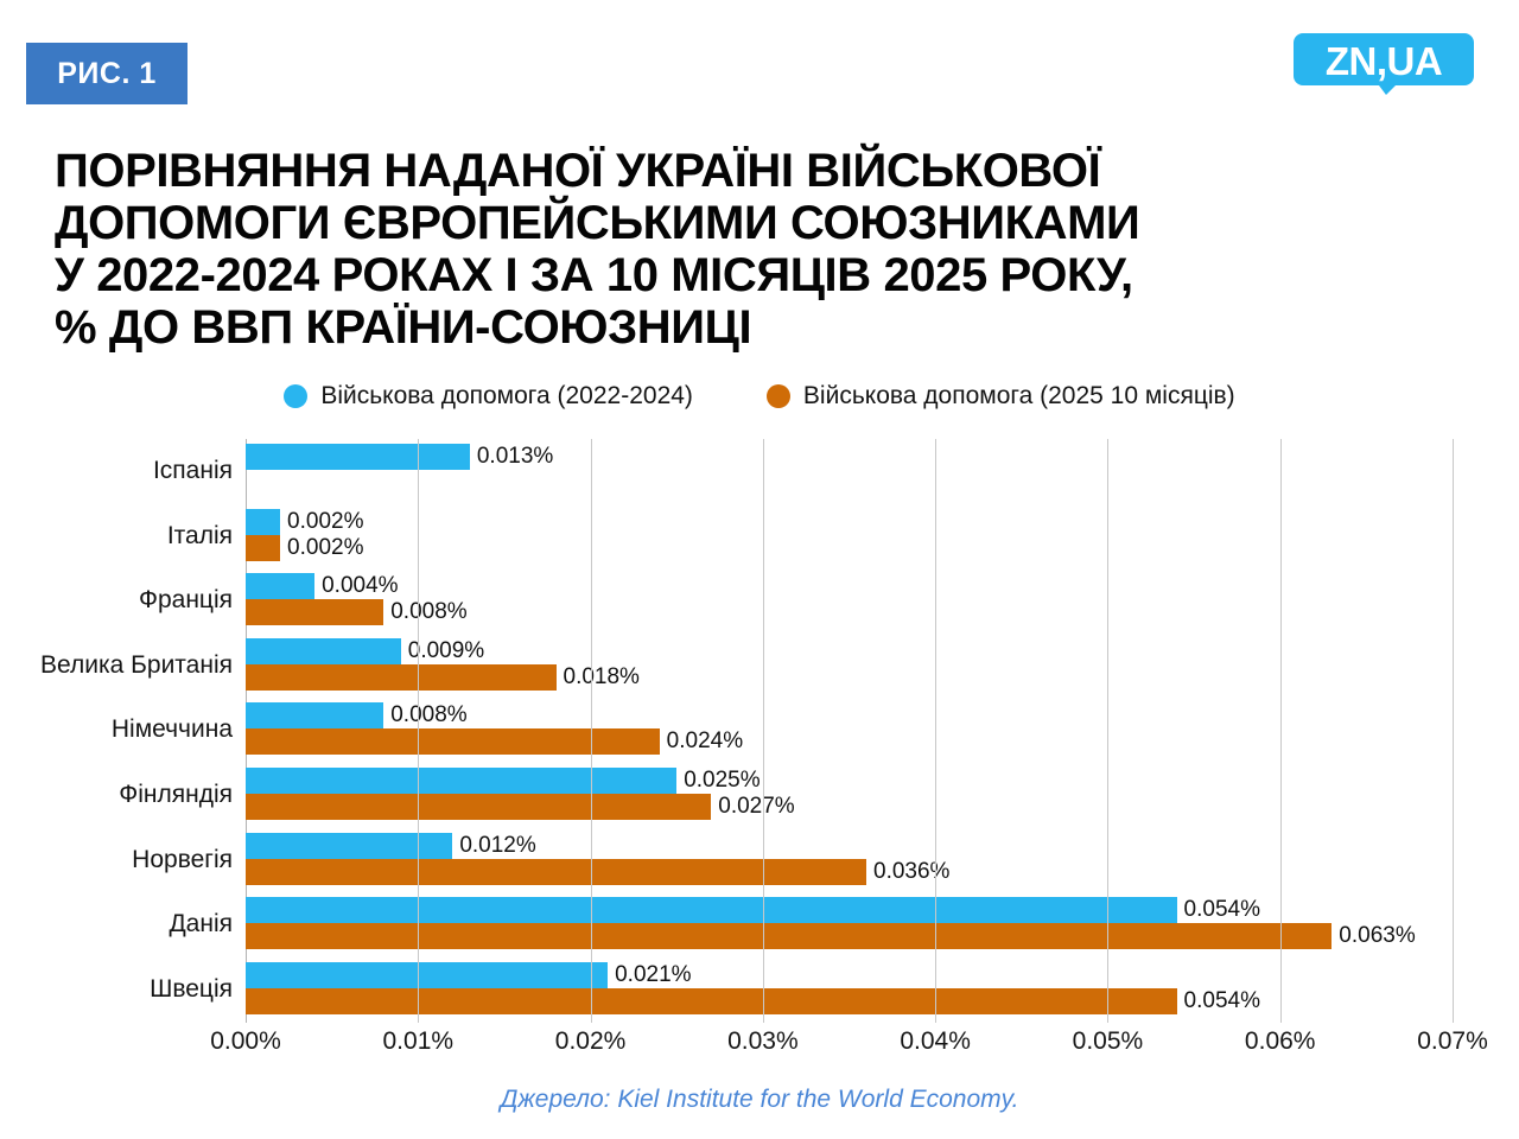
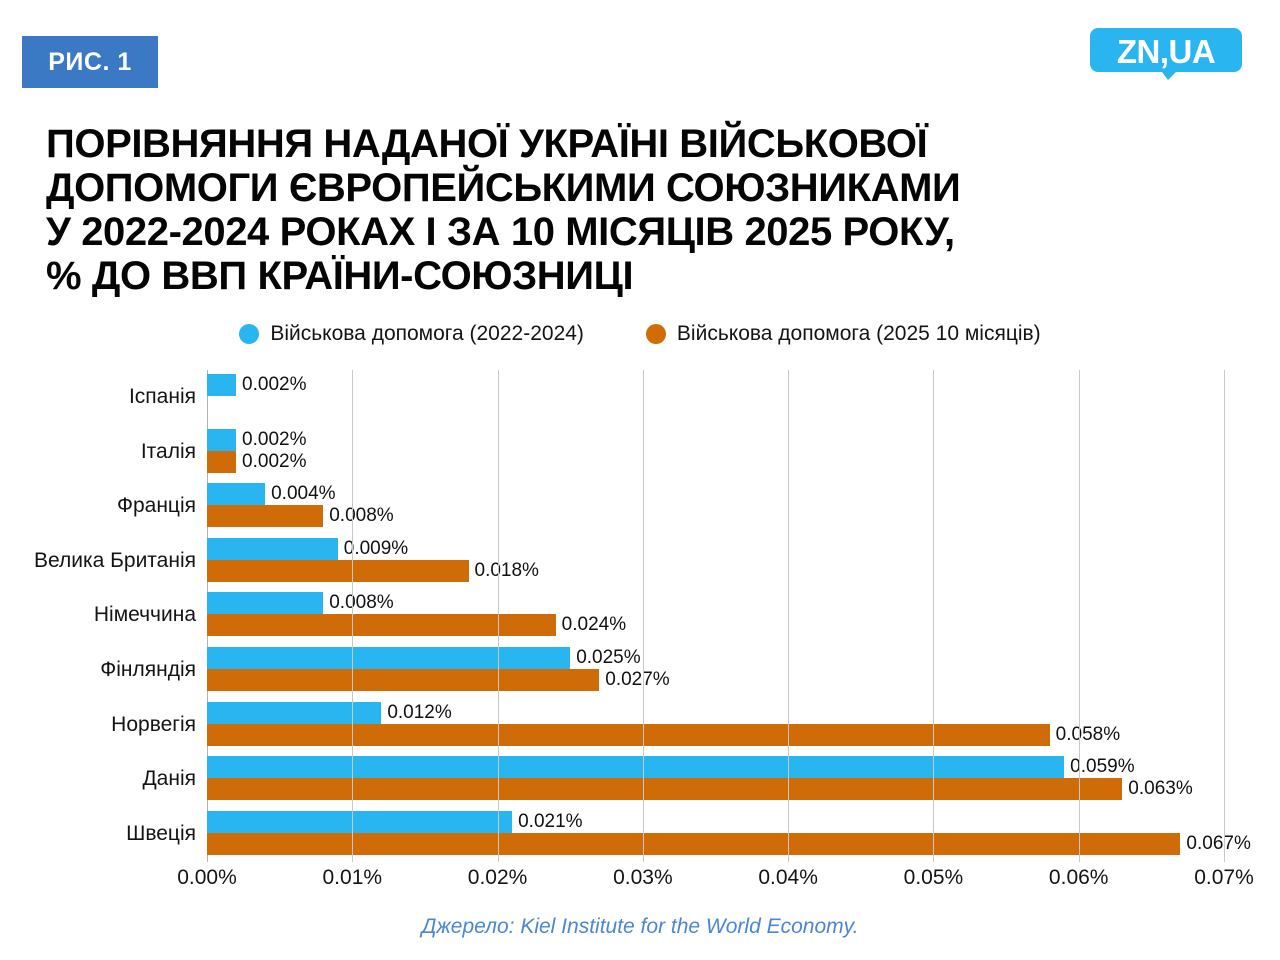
Військова допомога (2022-2024)/Іспанія: 0.013% -> 0.002%
Військова допомога (2025 10 місяців)/Норвегія: 0.036% -> 0.058%
Військова допомога (2022-2024)/Данія: 0.054% -> 0.059%
Військова допомога (2025 10 місяців)/Швеція: 0.054% -> 0.067%
